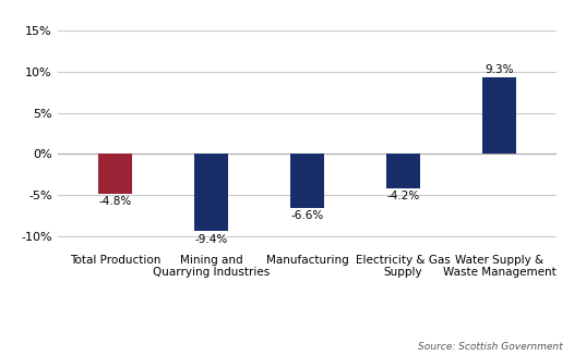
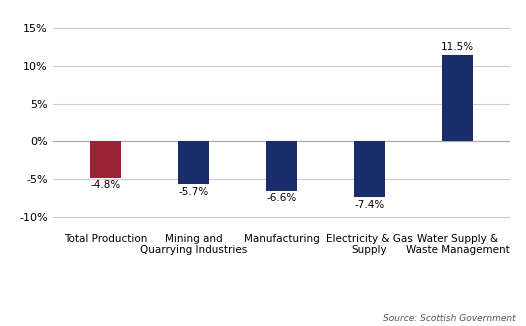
Mining and Quarrying Industries: -9.4% -> -5.7%
Electricity & Gas Supply: -4.2% -> -7.4%
Water Supply & Waste Management: 9.3% -> 11.5%
